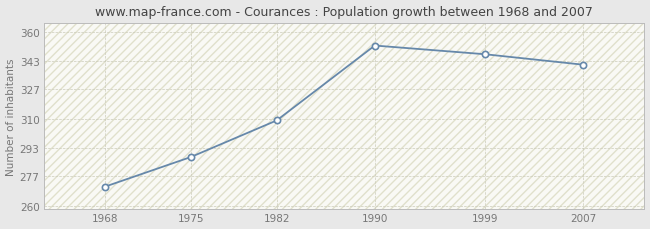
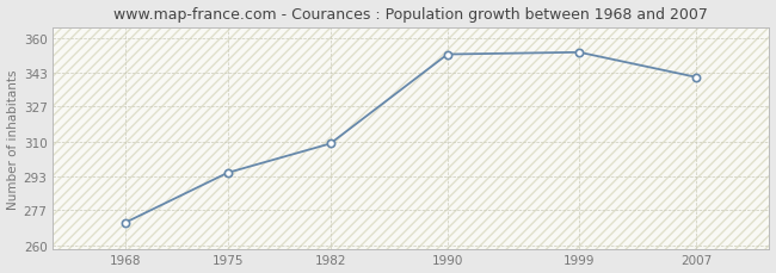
1975: 288 -> 295
1999: 347 -> 353
